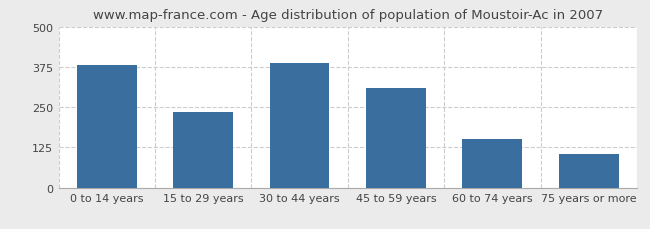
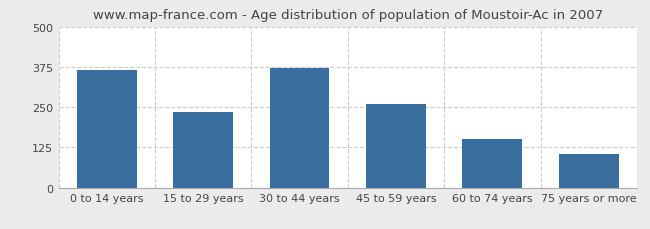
0 to 14 years: 381 -> 365
30 to 44 years: 386 -> 370
45 to 59 years: 310 -> 260
